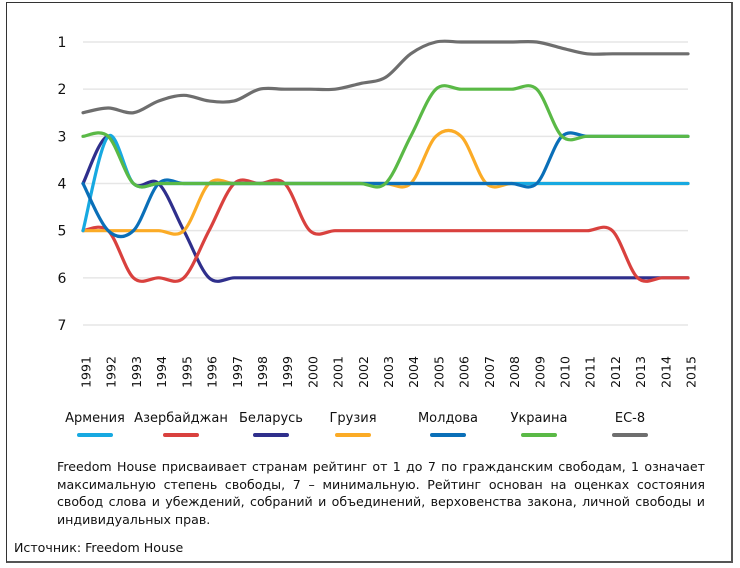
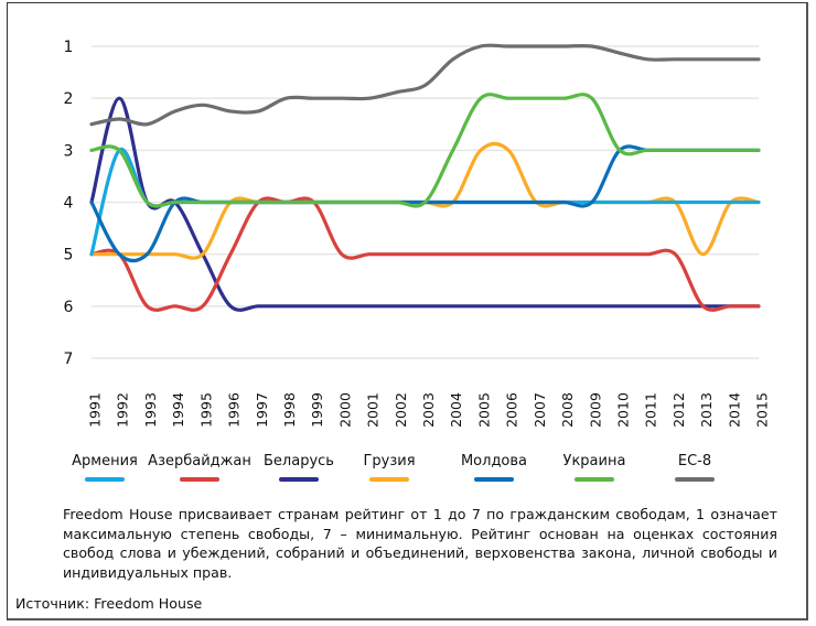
Беларусь/1992: 3 -> 2
Грузия/2013: 4 -> 5
